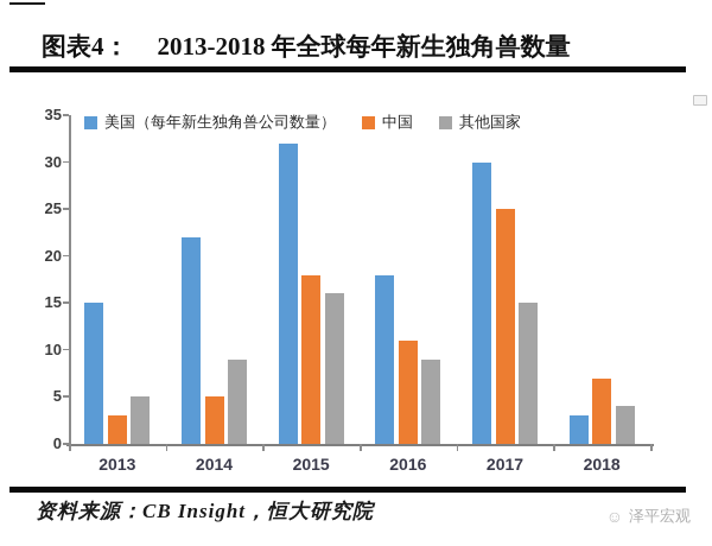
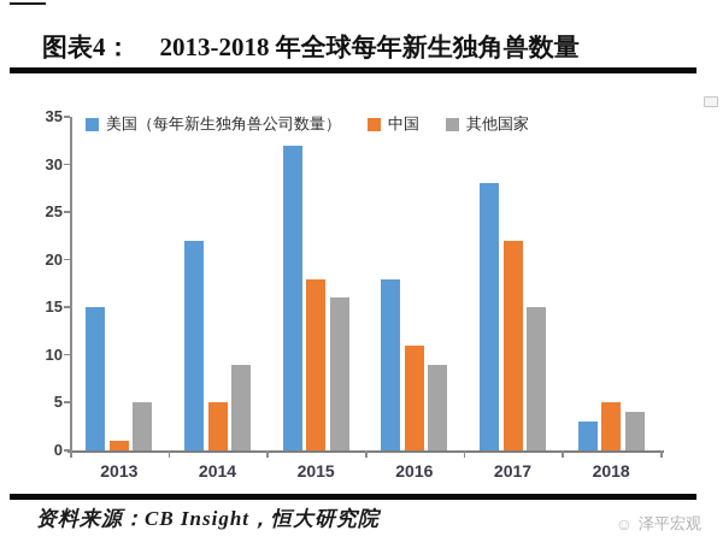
中国/2013: 3 -> 1
美国（每年新生独角兽公司数量）/2017: 30 -> 28
中国/2017: 25 -> 22
中国/2018: 7 -> 5
